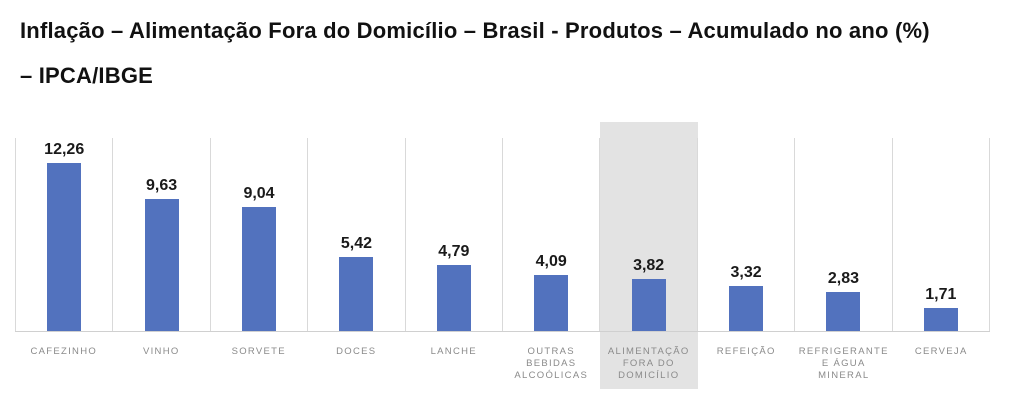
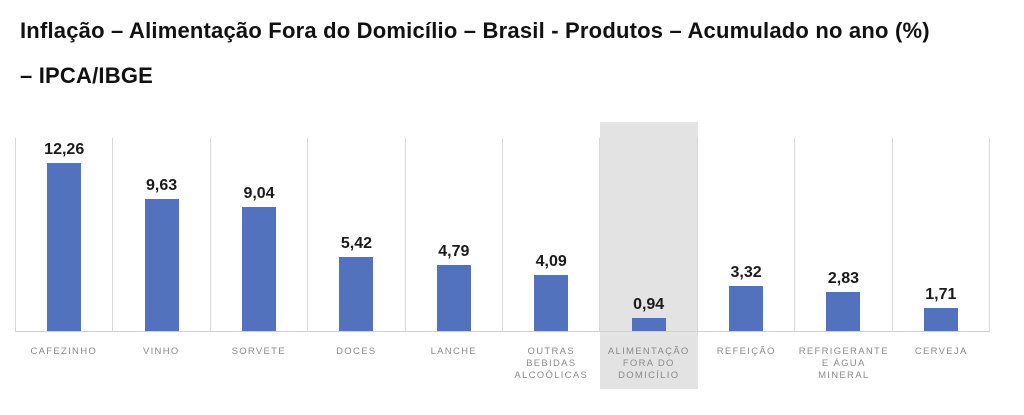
ALIMENTAÇÃO FORA DO DOMICÍLIO: 3,82 -> 0,94
